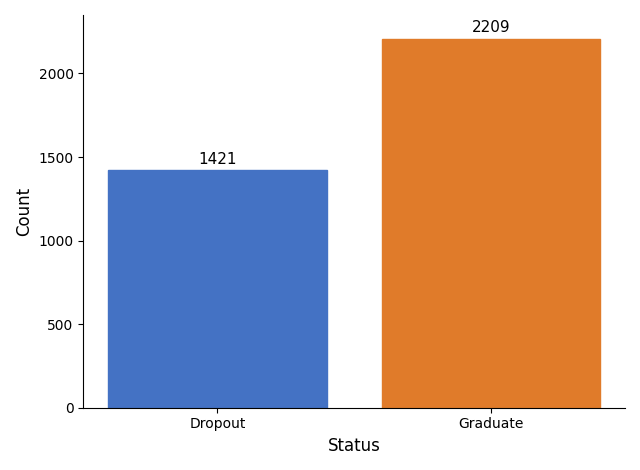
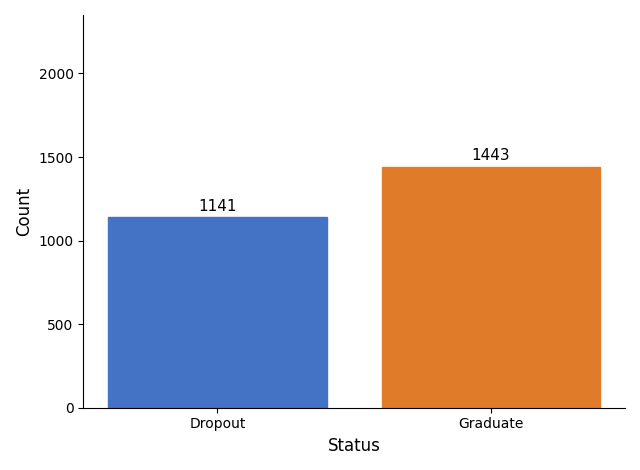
Dropout: 1421 -> 1141
Graduate: 2209 -> 1443
